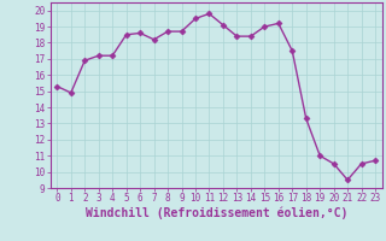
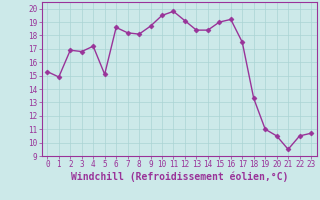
3: 17.2 -> 16.8
5: 18.5 -> 15.1
8: 18.7 -> 18.1
